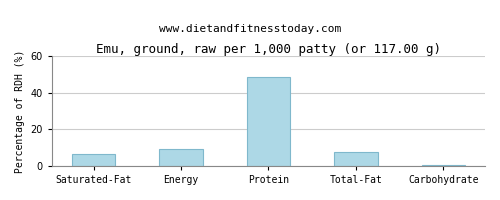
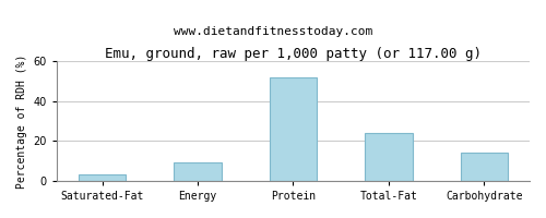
Saturated-Fat: 6 -> 3
Protein: 48 -> 52
Total-Fat: 8 -> 24
Carbohydrate: 0 -> 14
